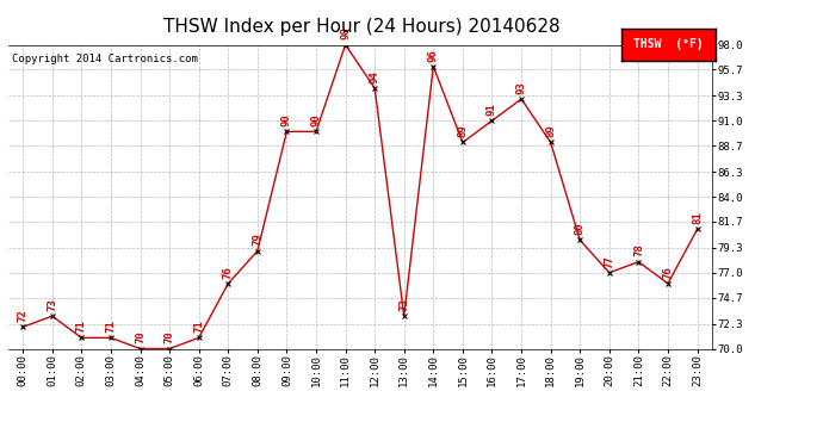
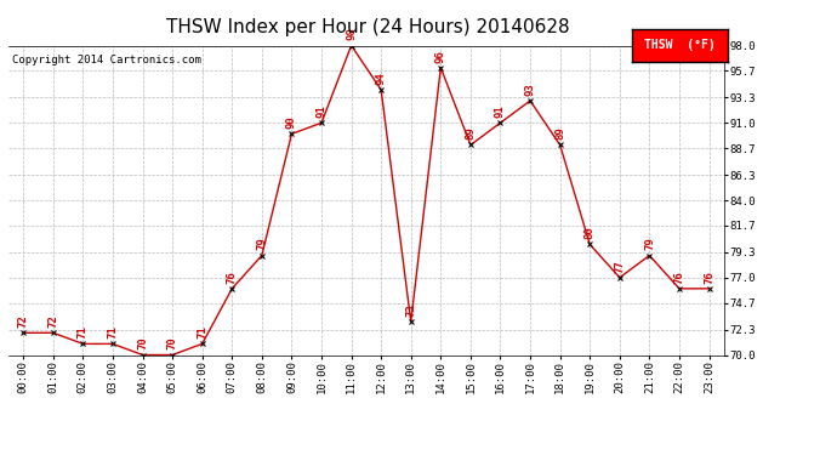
01:00: 73 -> 72
10:00: 90 -> 91
21:00: 78 -> 79
23:00: 81 -> 76
